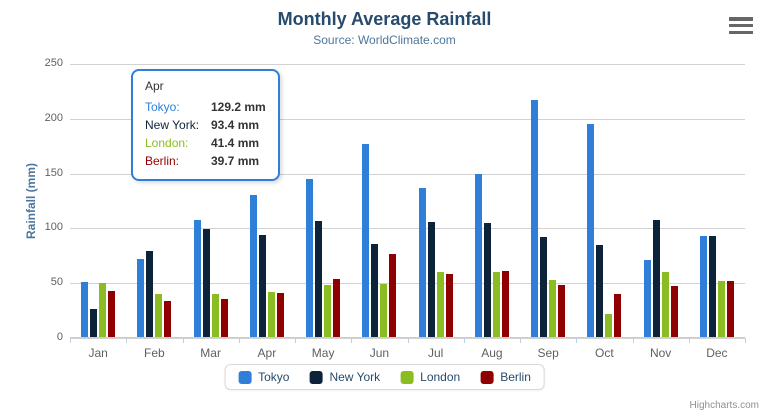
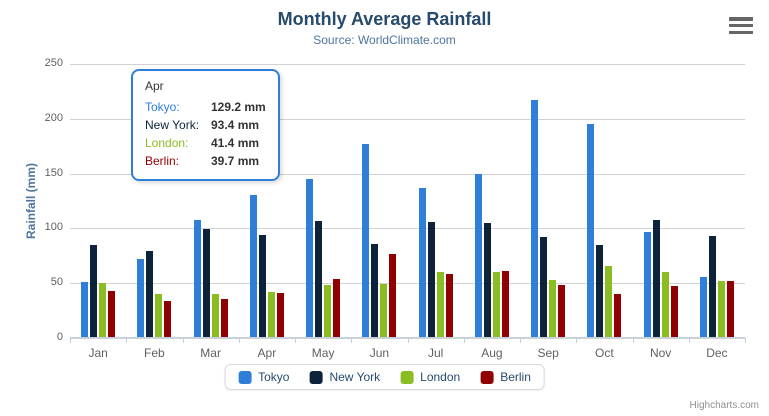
New York/Jan: 26 -> 84
London/Oct: 21 -> 65
Tokyo/Nov: 70 -> 96
Tokyo/Dec: 92 -> 54
